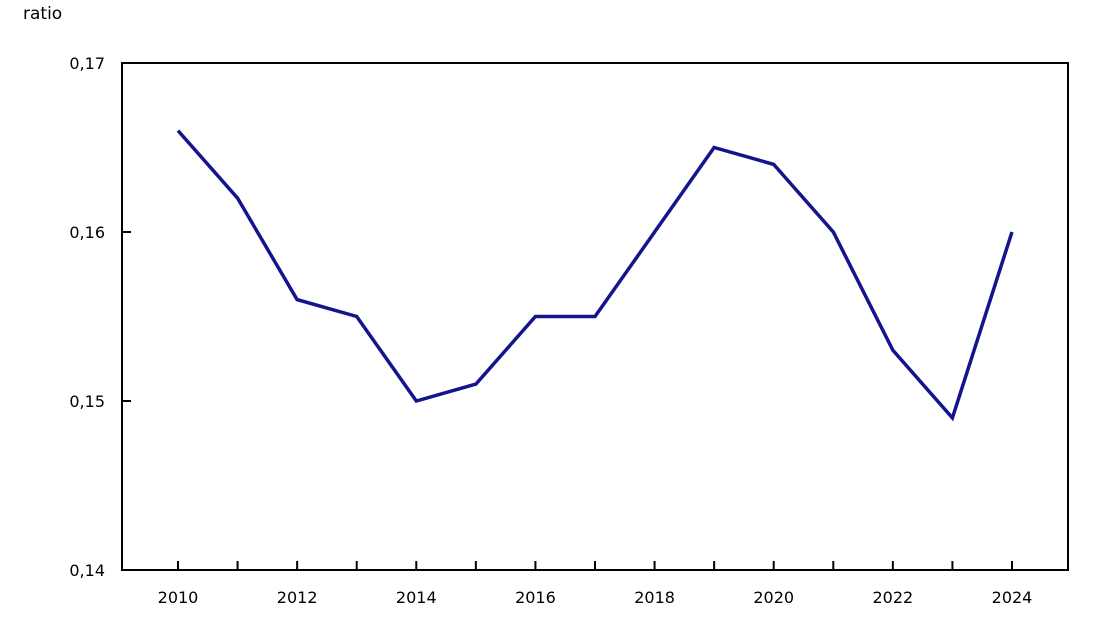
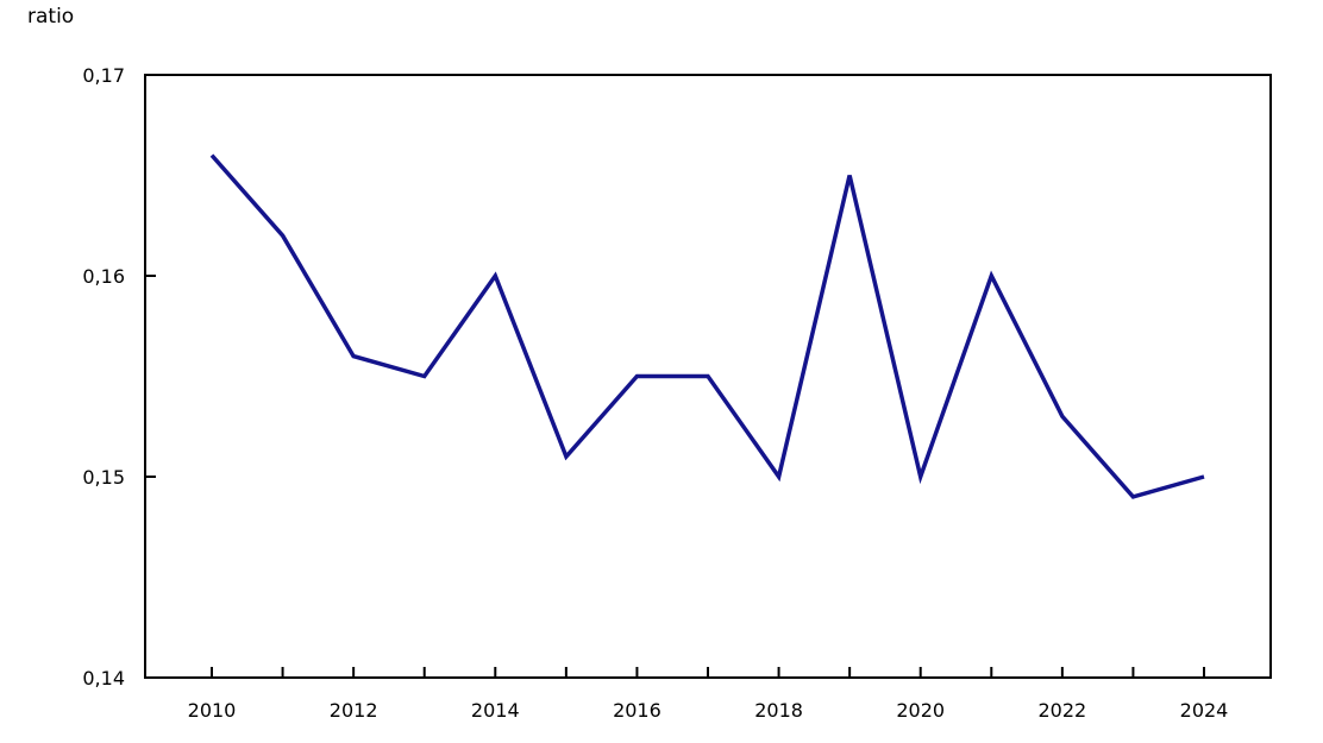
2014: 0,15 -> 0,16
2018: 0,16 -> 0,15
2020: 0,16 -> 0,15
2024: 0,16 -> 0,15
